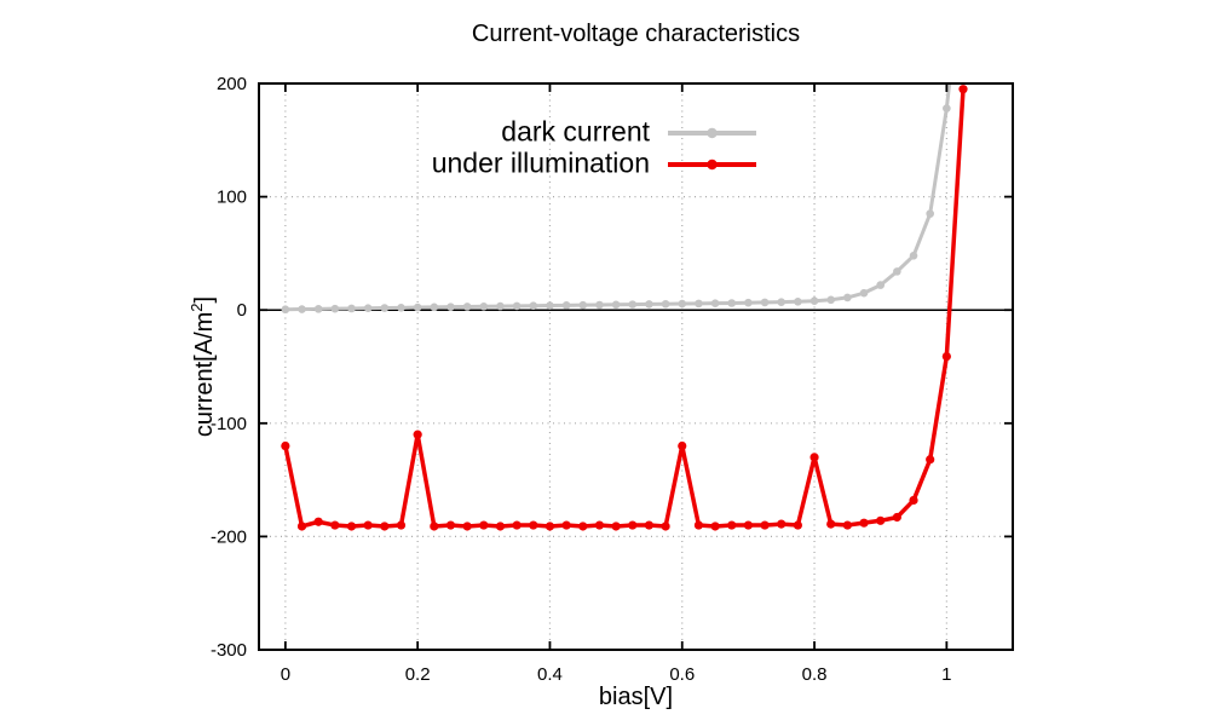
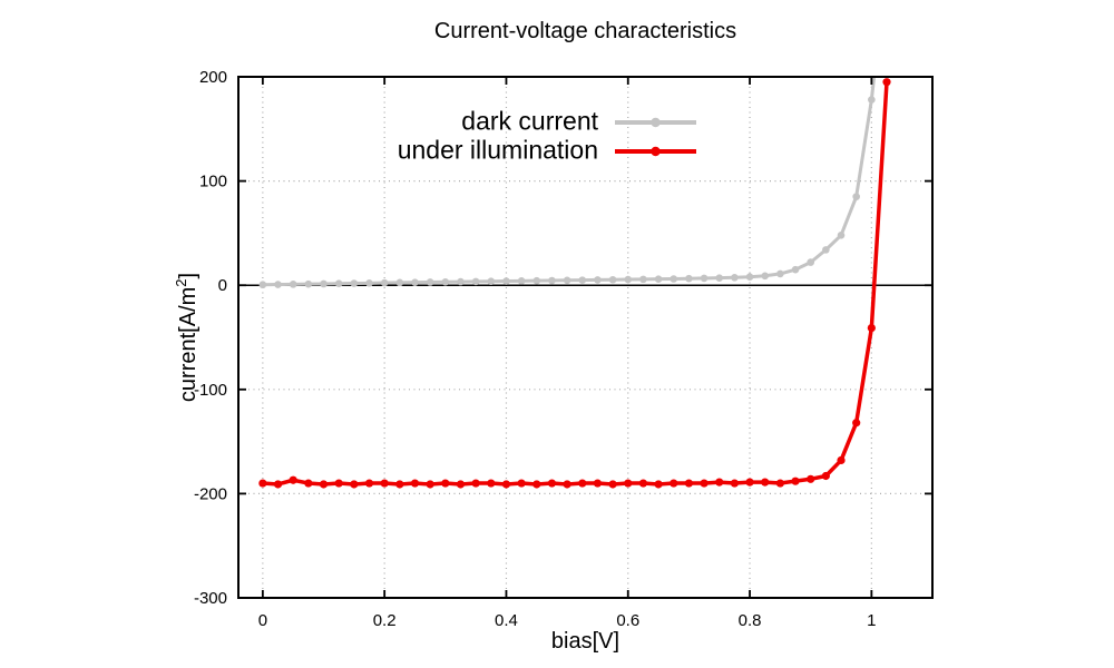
under illumination/0: -120 -> -190
under illumination/0.2: -110 -> -190
under illumination/0.6: -120 -> -190
under illumination/0.8: -130 -> -190
